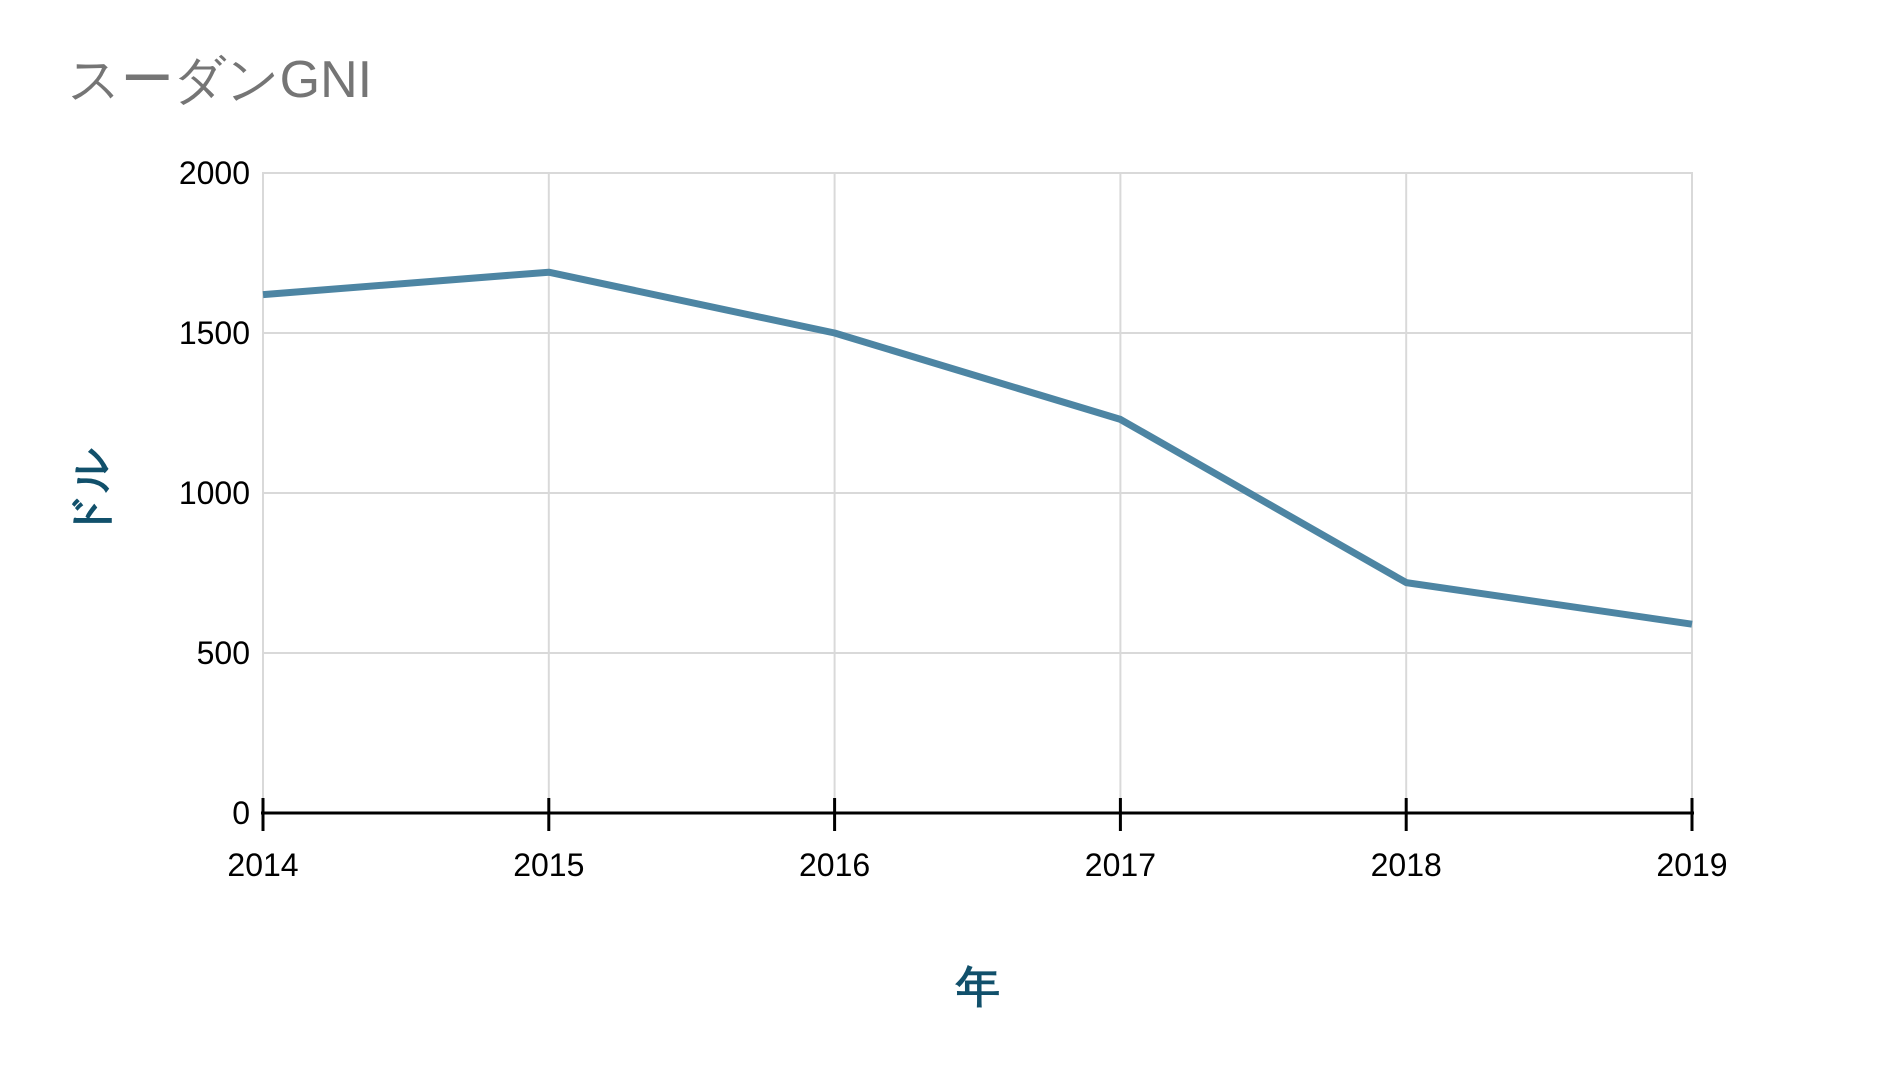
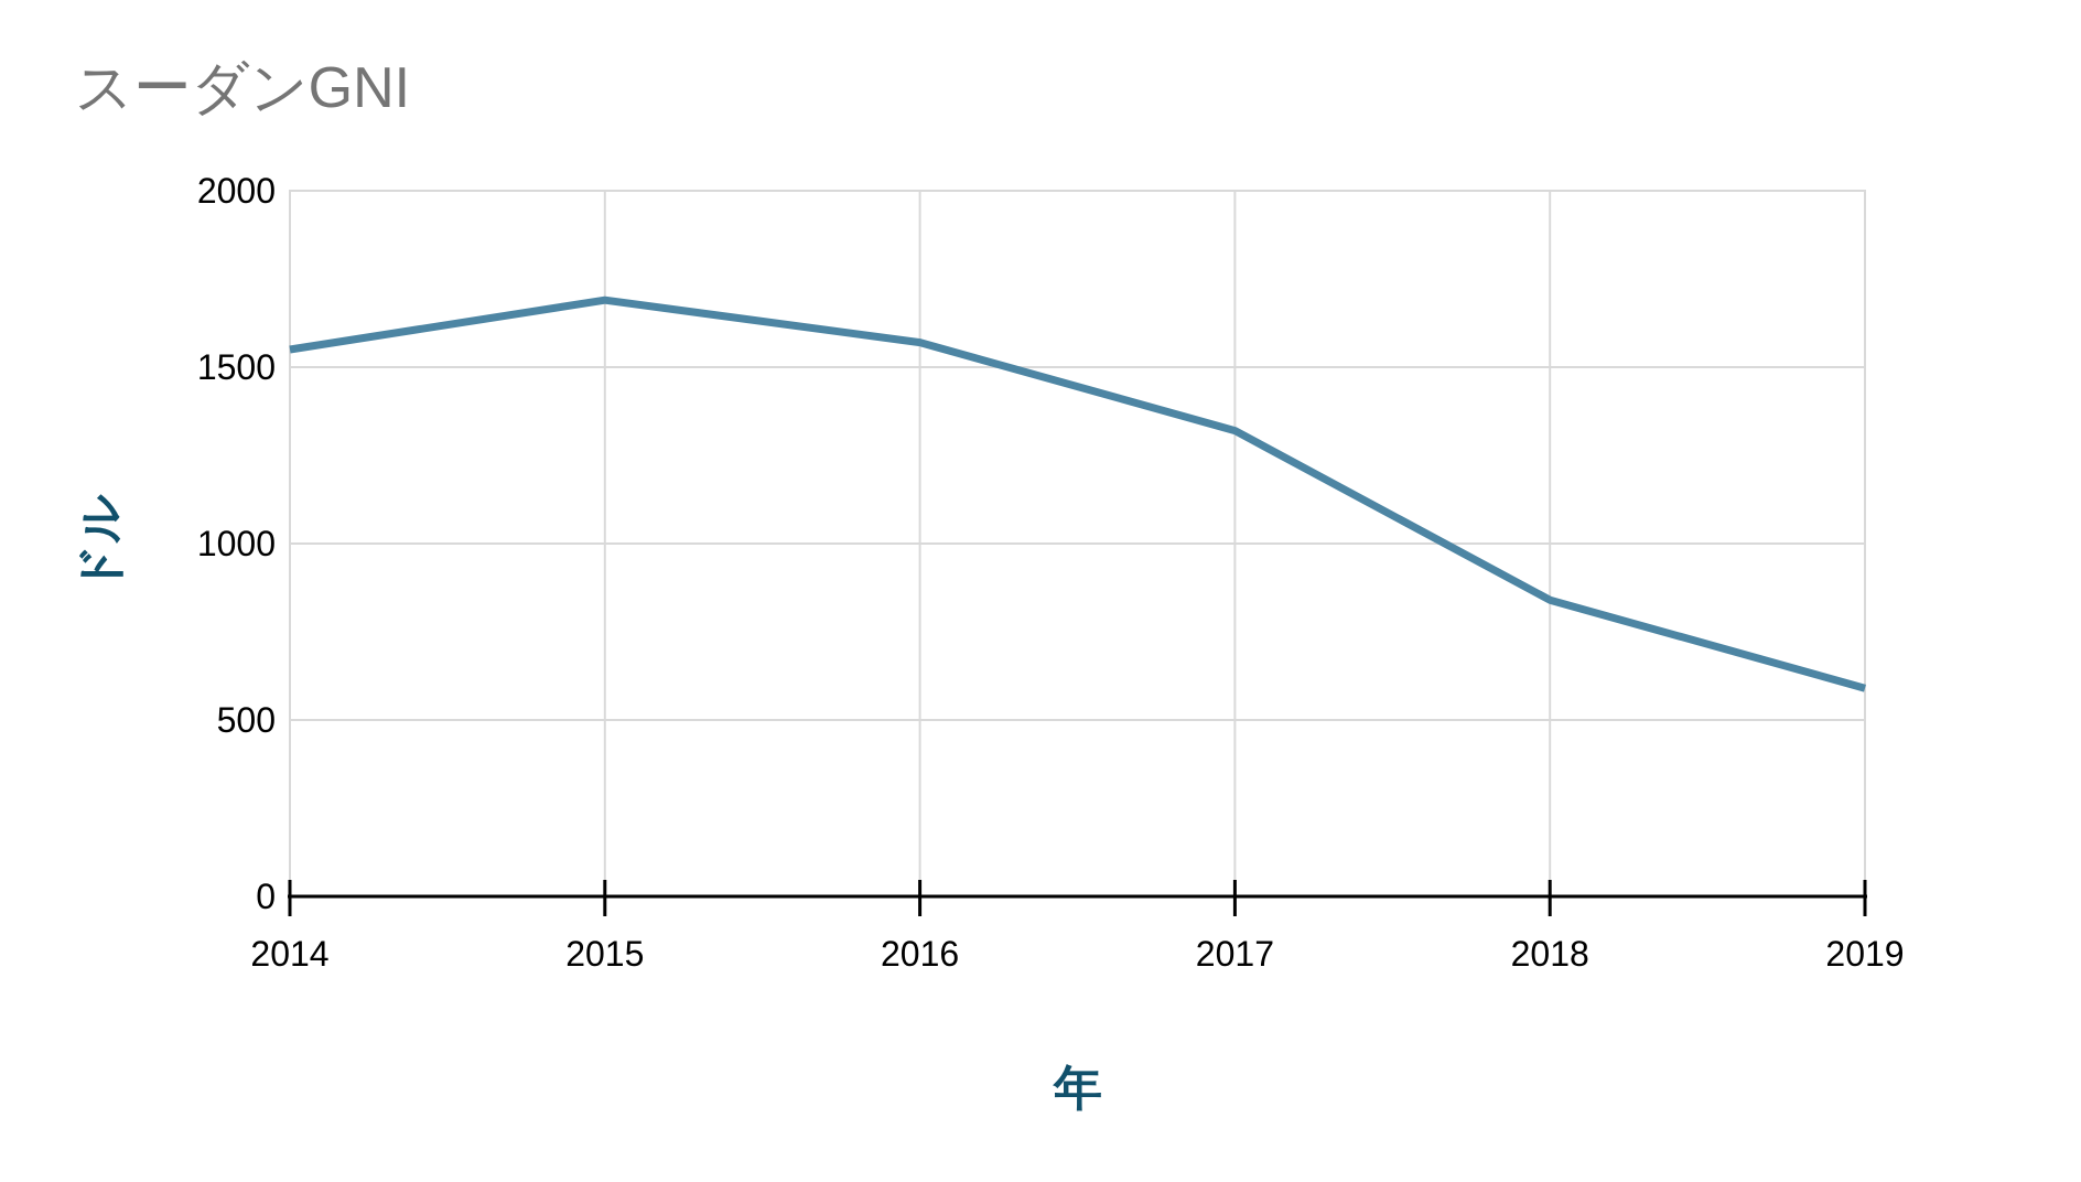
2014: 1620 -> 1550
2016: 1500 -> 1570
2017: 1230 -> 1320
2018: 720 -> 840
